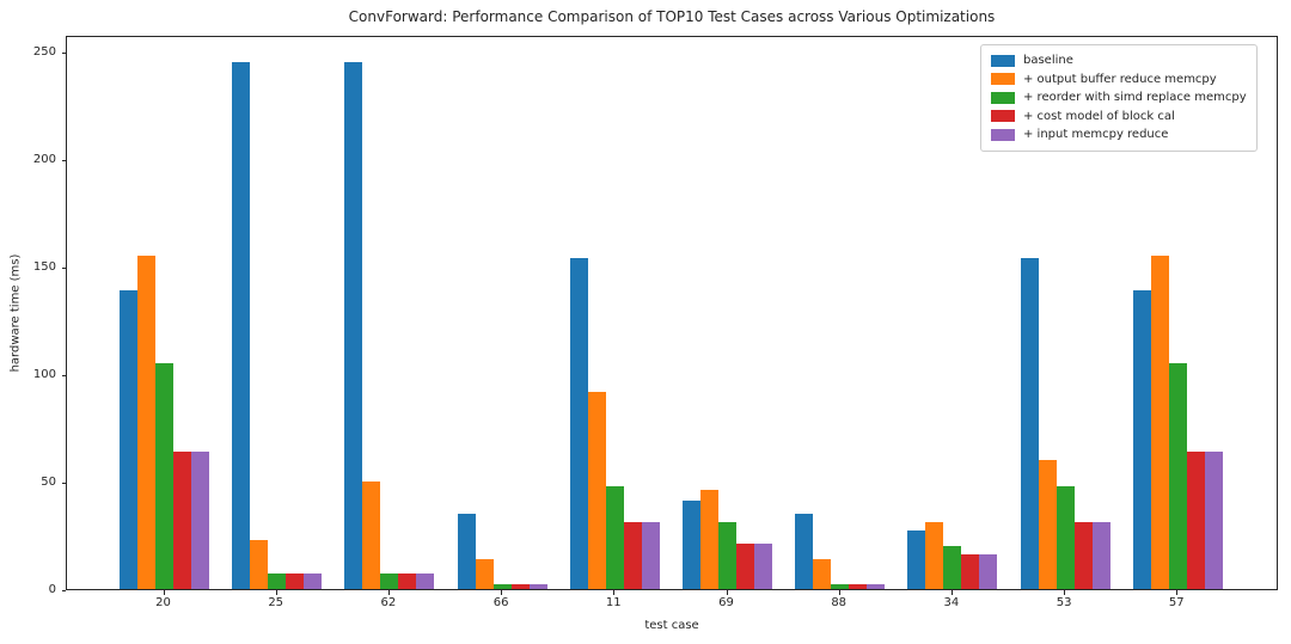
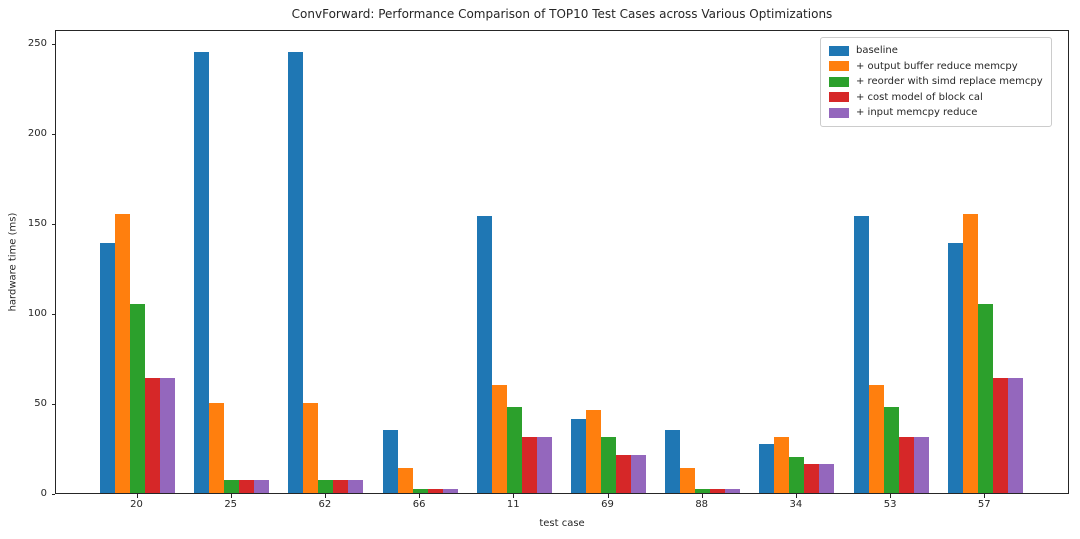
+ output buffer reduce memcpy/25: 23 -> 50
+ output buffer reduce memcpy/11: 92 -> 60
